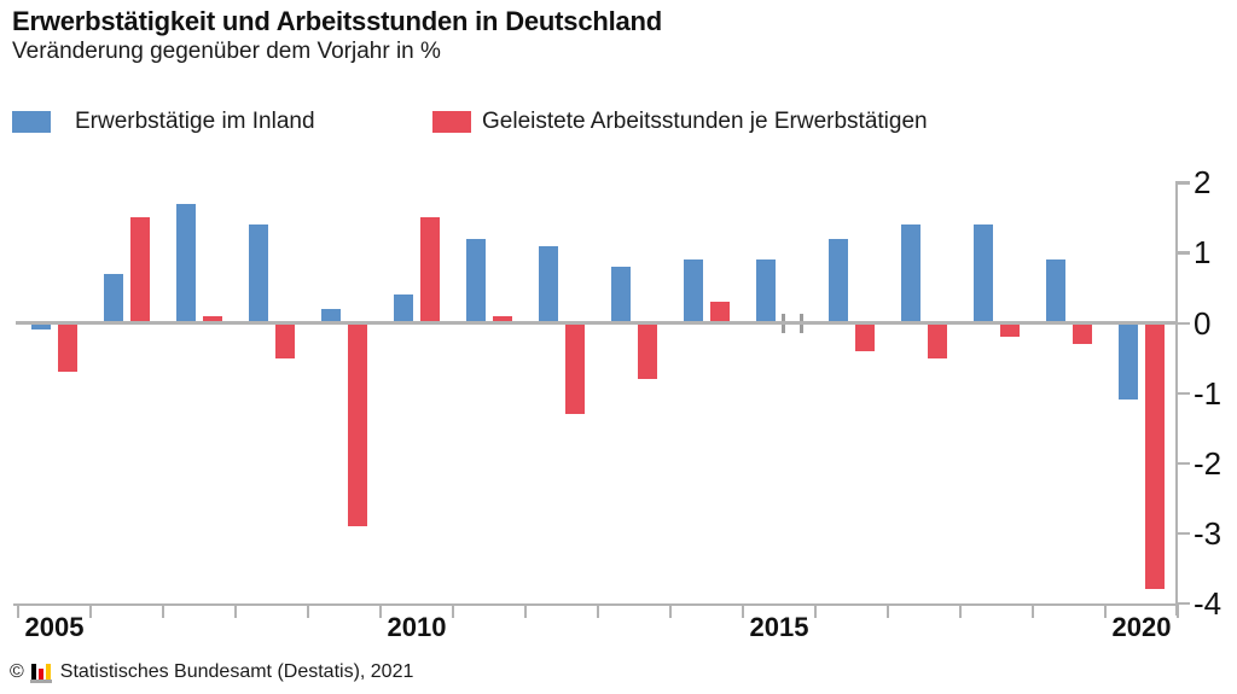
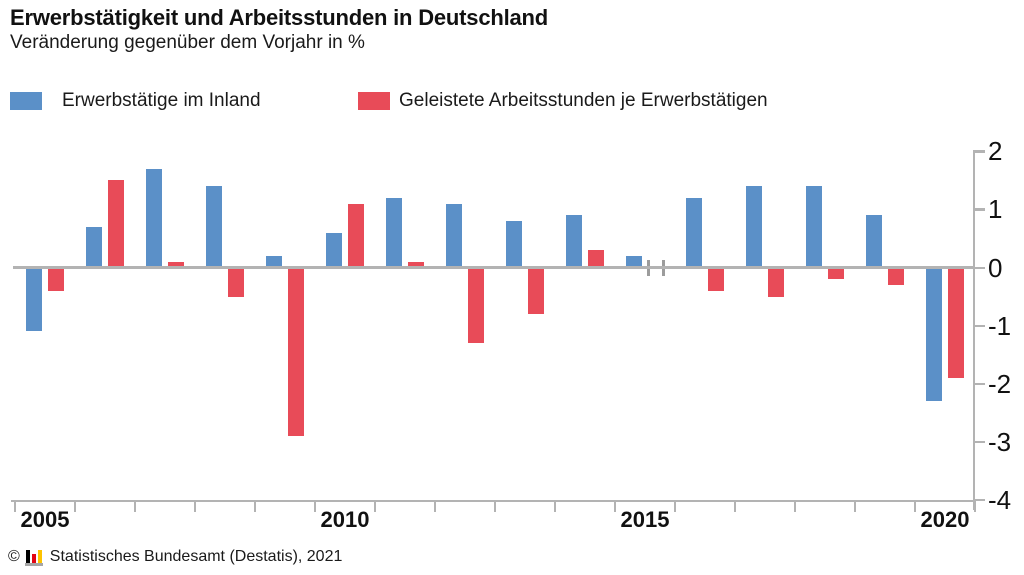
Erwerbstätige im Inland/2005: -0.1 -> -1.1
Geleistete Arbeitsstunden je Erwerbstätigen/2005: -0.7 -> -0.4
Erwerbstätige im Inland/2010: 0.4 -> 0.6
Geleistete Arbeitsstunden je Erwerbstätigen/2010: 1.5 -> 1.1
Erwerbstätige im Inland/2015: 0.9 -> 0.2
Erwerbstätige im Inland/2020: -1.1 -> -2.3
Geleistete Arbeitsstunden je Erwerbstätigen/2020: -3.8 -> -1.9
